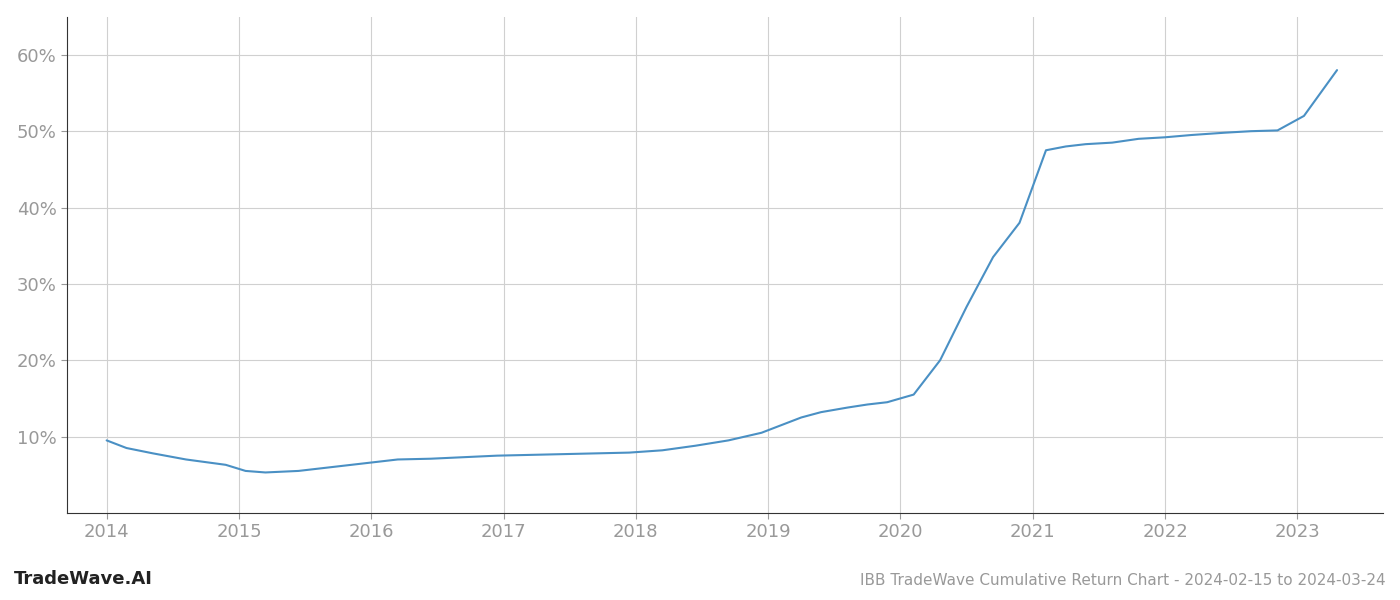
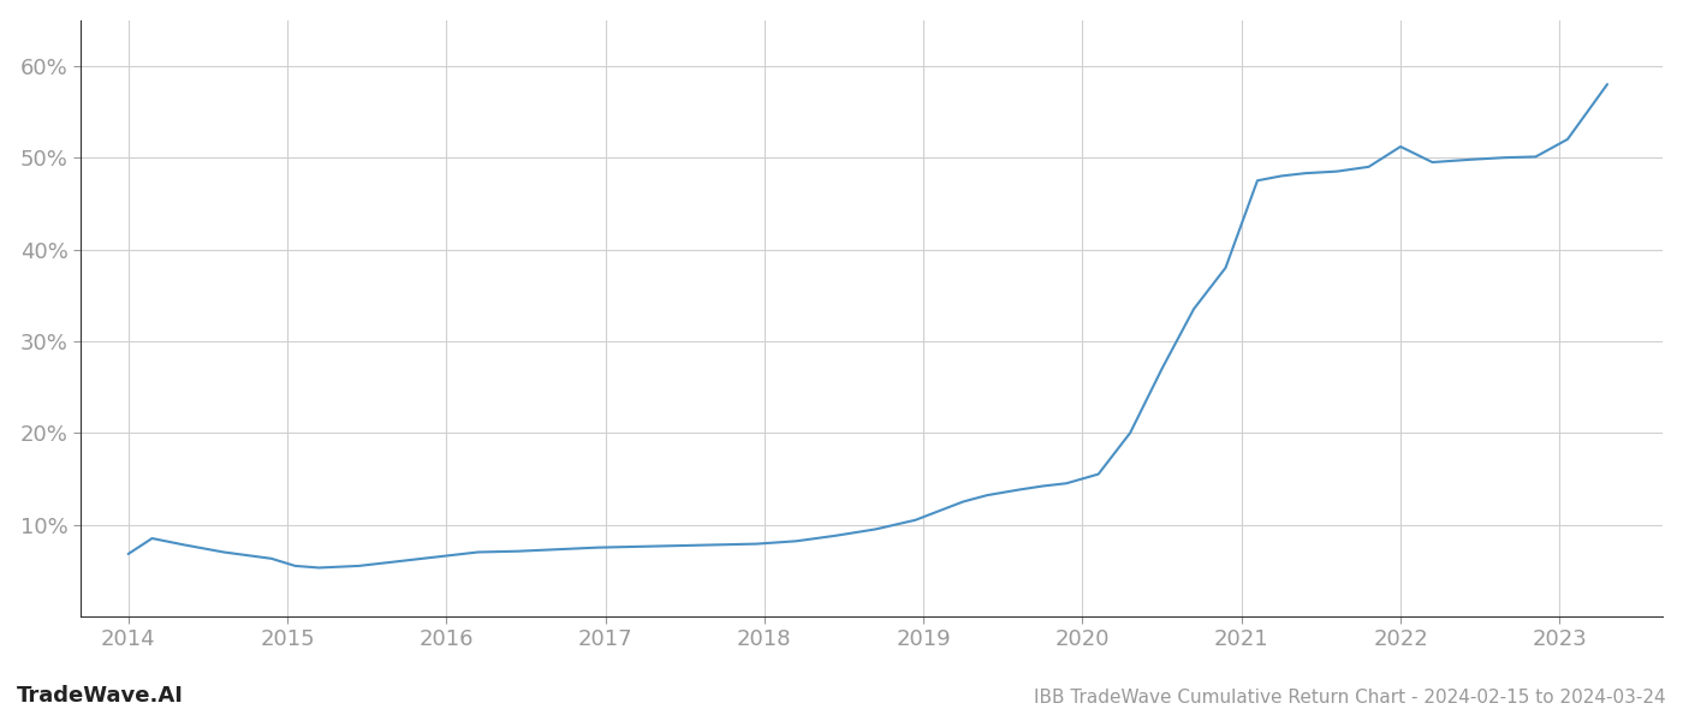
2014: 9.5% -> 6.8%
2022: 49.2% -> 51.2%
